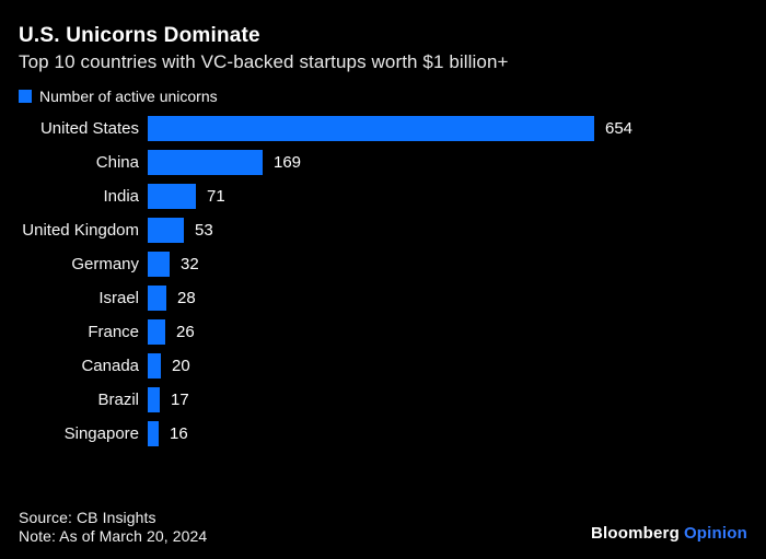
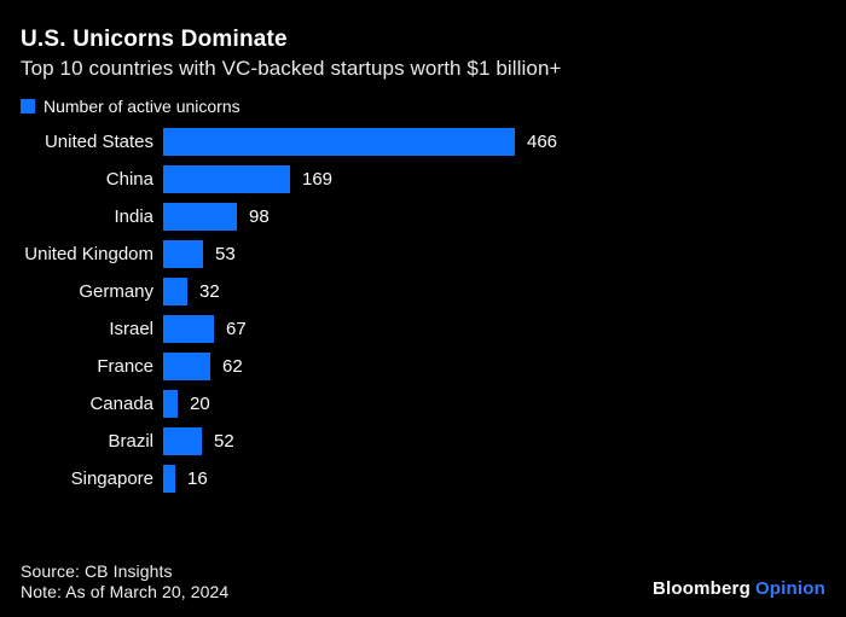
United States: 654 -> 466
India: 71 -> 98
Israel: 28 -> 67
France: 26 -> 62
Brazil: 17 -> 52
